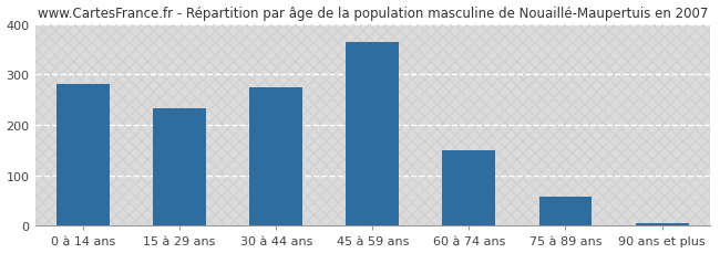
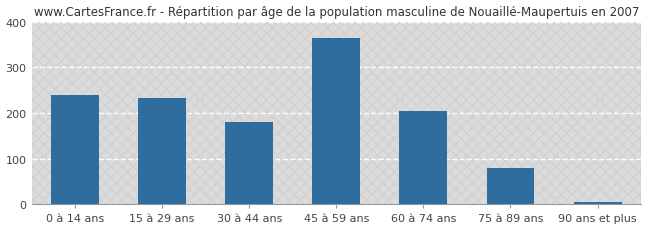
0 à 14 ans: 280 -> 240
30 à 44 ans: 275 -> 180
60 à 74 ans: 150 -> 205
75 à 89 ans: 57 -> 80
